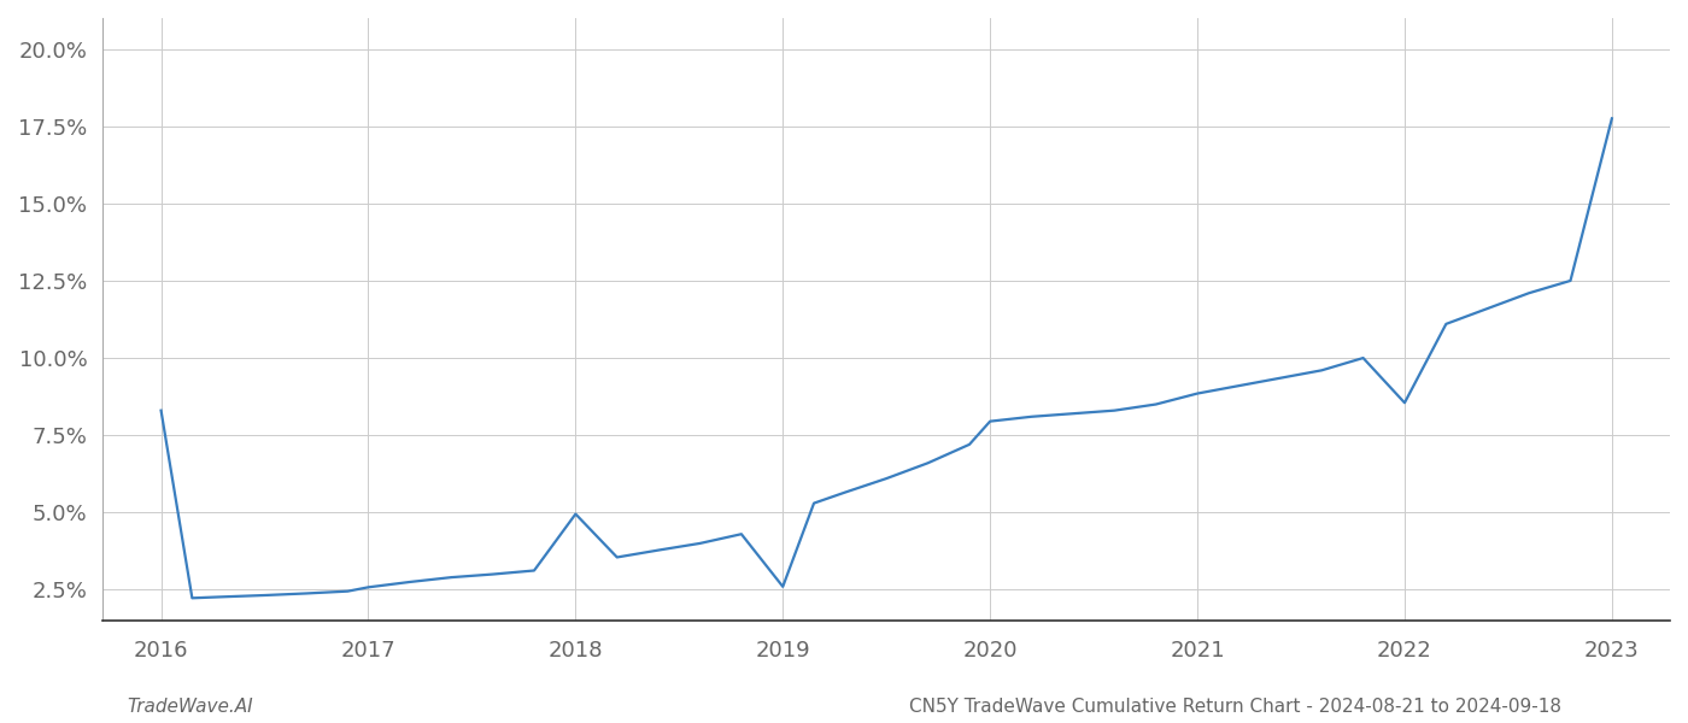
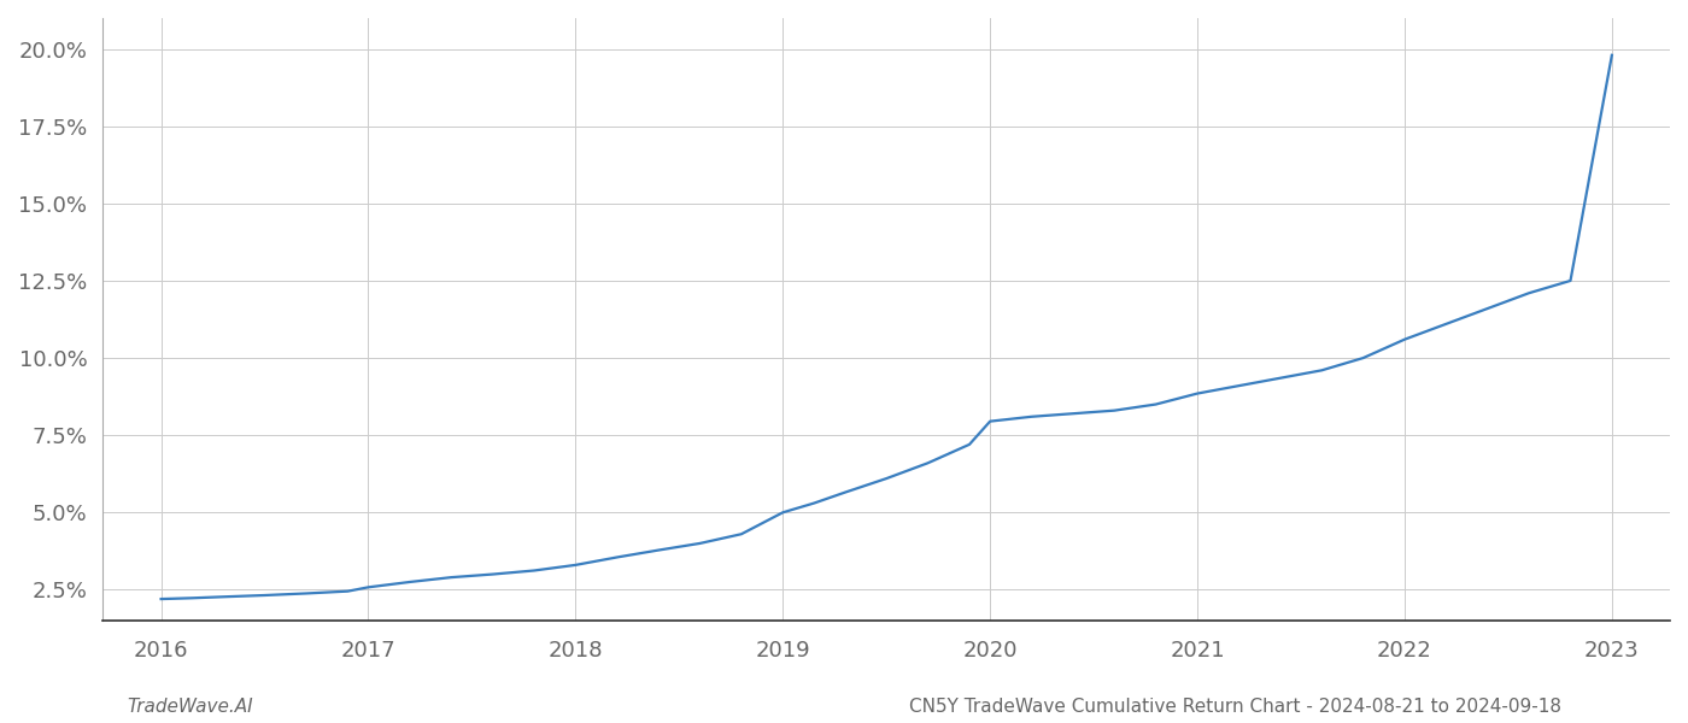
2016: 8.30% -> 2.20%
2018: 4.95% -> 3.30%
2019: 2.60% -> 5.00%
2022: 8.55% -> 10.60%
2023: 17.75% -> 19.80%
